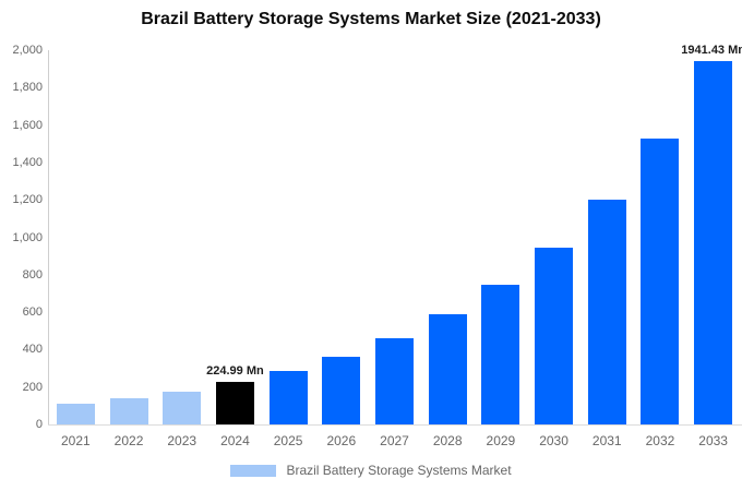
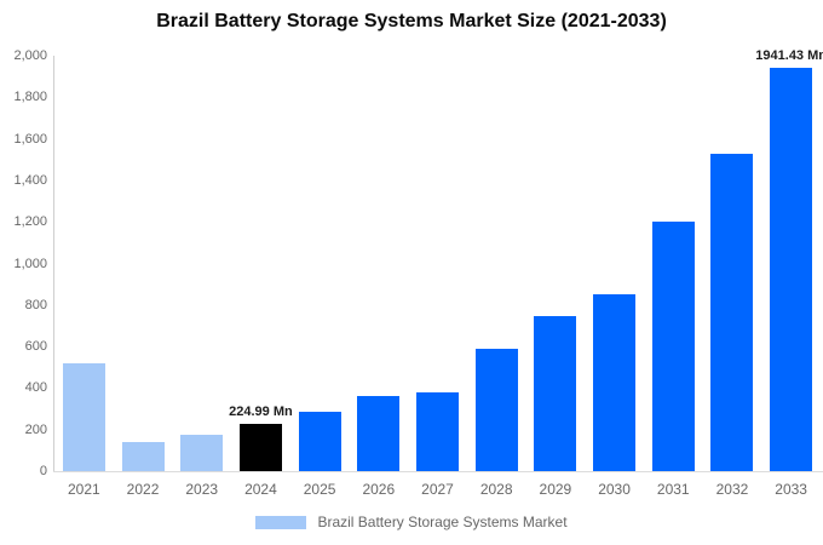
2021: 110 -> 520
2027: 460 -> 380
2030: 950 -> 850
